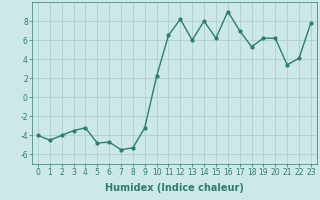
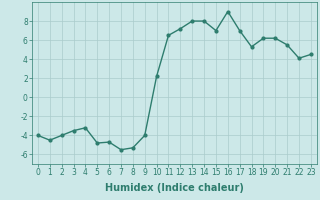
9: -3.2 -> -4.0
12: 8.2 -> 7.2
13: 6.0 -> 8.0
15: 6.2 -> 7.0
21: 3.4 -> 5.5
23: 7.8 -> 4.5
